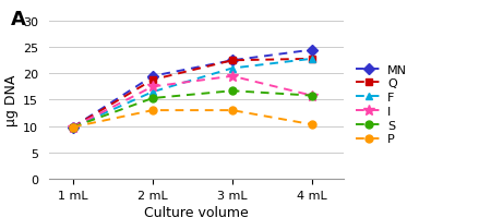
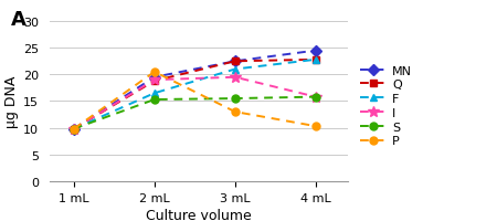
I/2 mL: 17.5 -> 19.0
P/2 mL: 13.0 -> 20.5
S/3 mL: 16.7 -> 15.5
